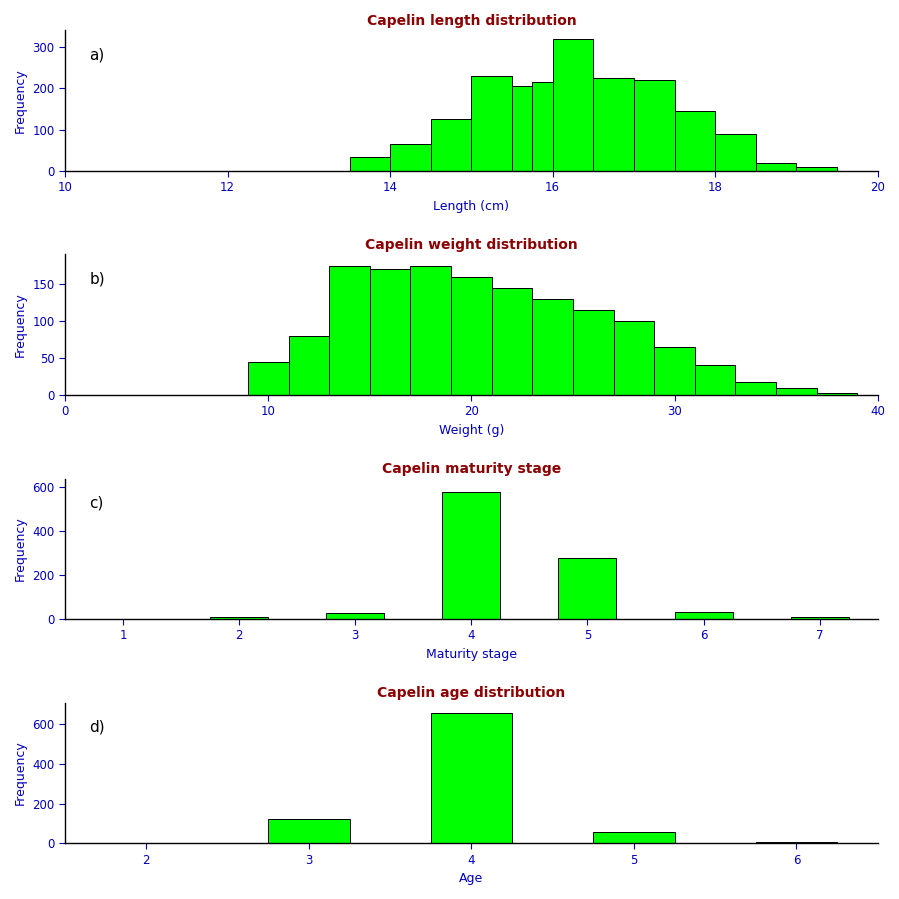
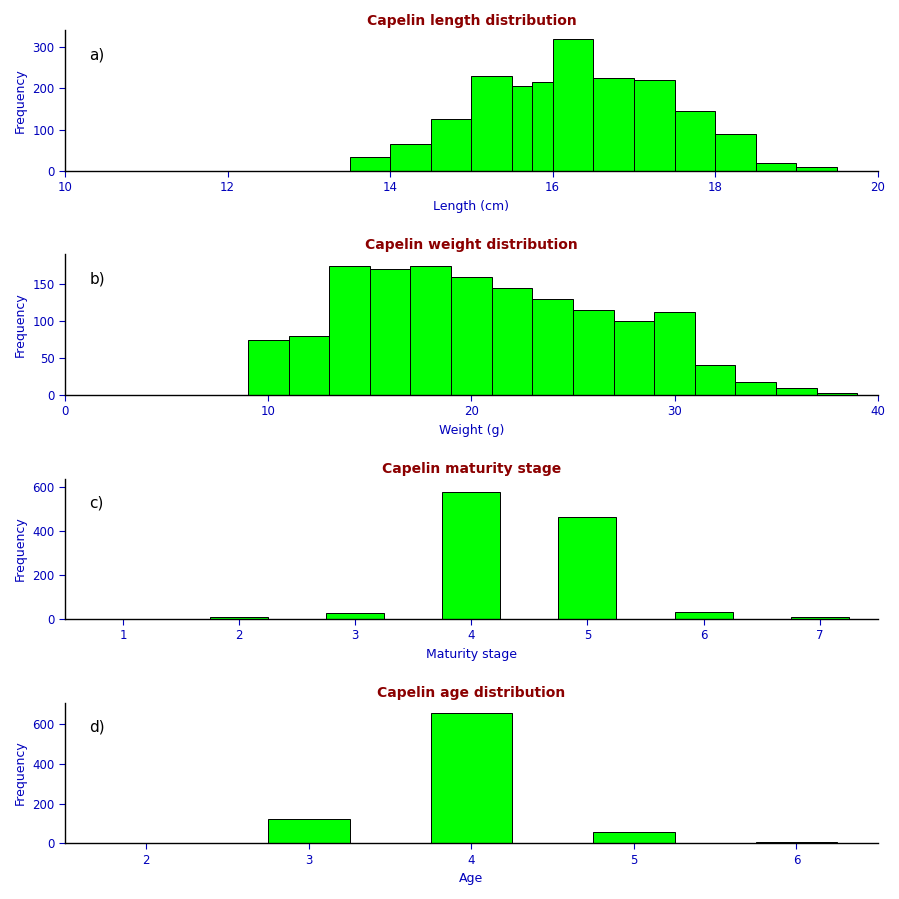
Capelin weight distribution/10: 45 -> 74
Capelin weight distribution/30: 65 -> 112
Capelin maturity stage/5: 280 -> 465
